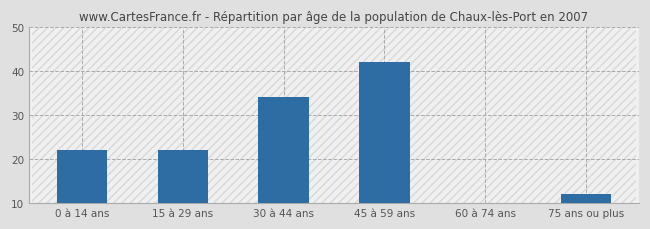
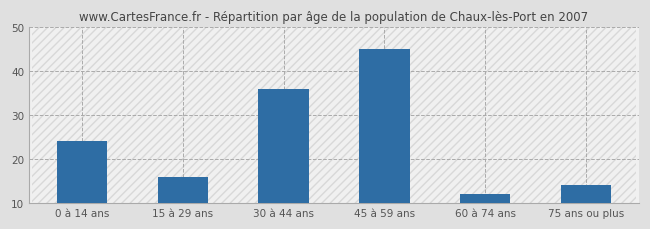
0 à 14 ans: 22 -> 24
15 à 29 ans: 22 -> 16
30 à 44 ans: 34 -> 36
45 à 59 ans: 42 -> 45
60 à 74 ans: 10 -> 12
75 ans ou plus: 12 -> 14
